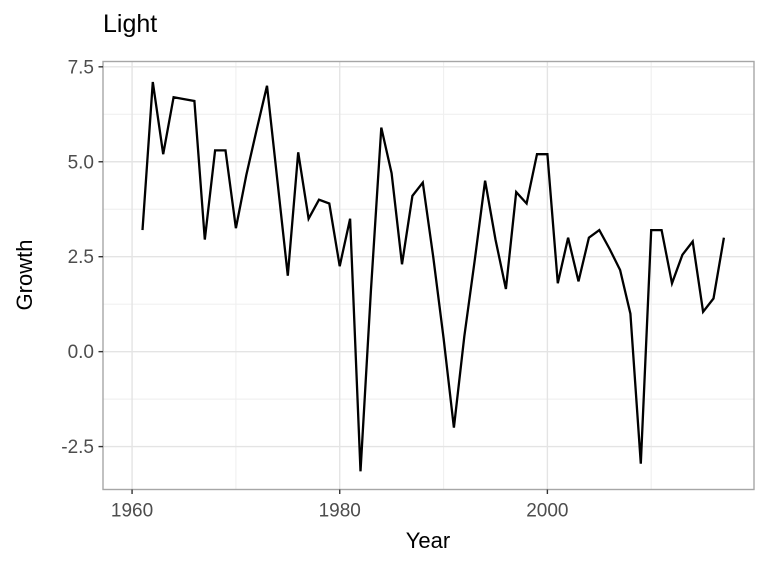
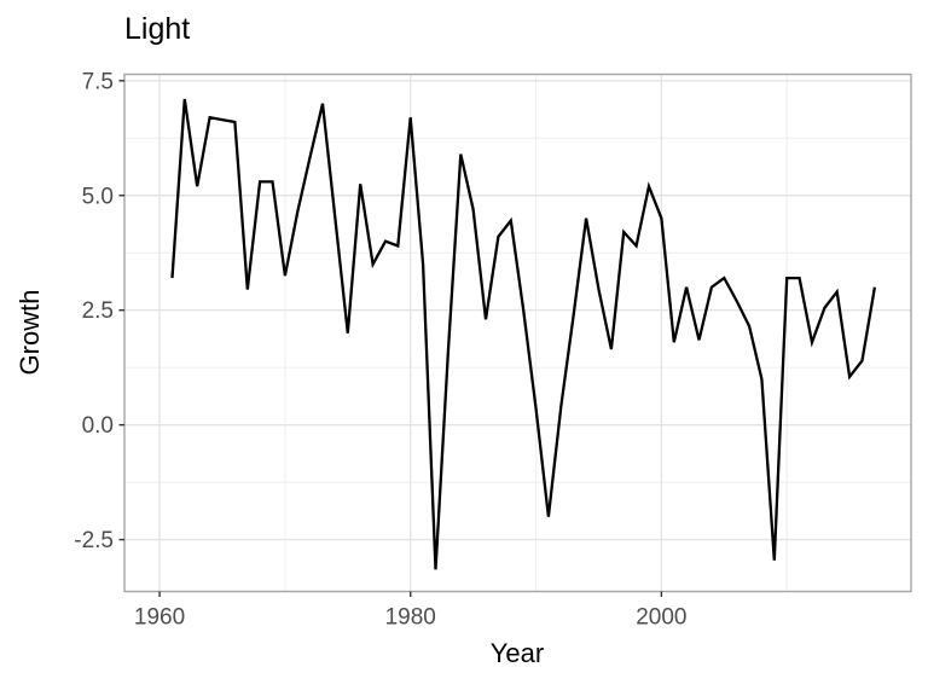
1980: 2.2 -> 6.7
2000: 5.2 -> 4.5
